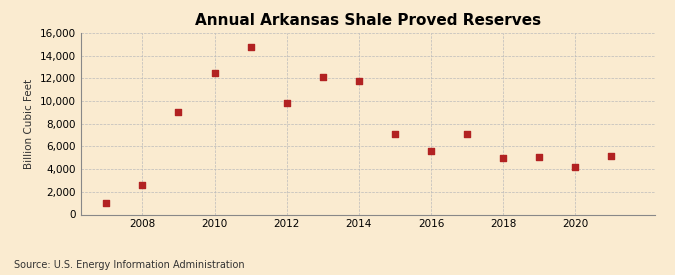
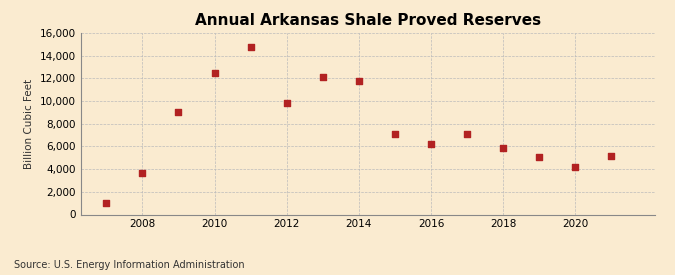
2008: 2,600 -> 3,700
2016: 5,600 -> 6,200
2018: 5,000 -> 5,900
